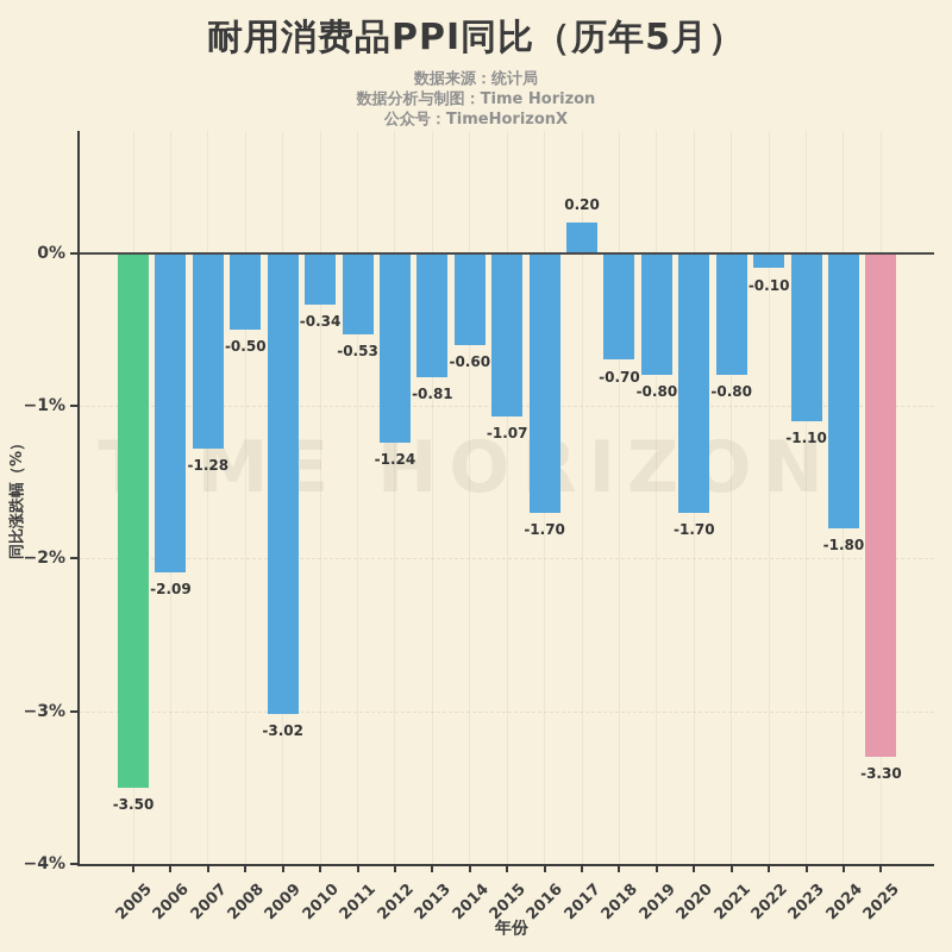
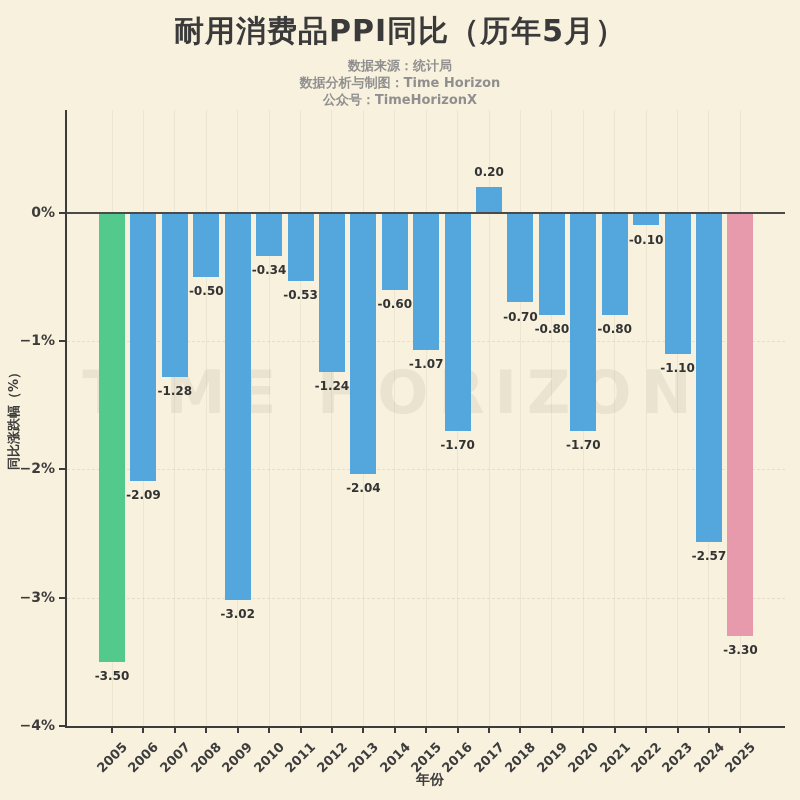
2013: -0.81 -> -2.04
2024: -1.80 -> -2.57
